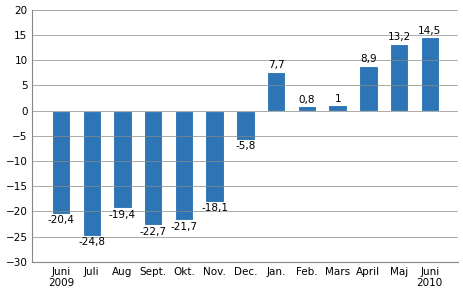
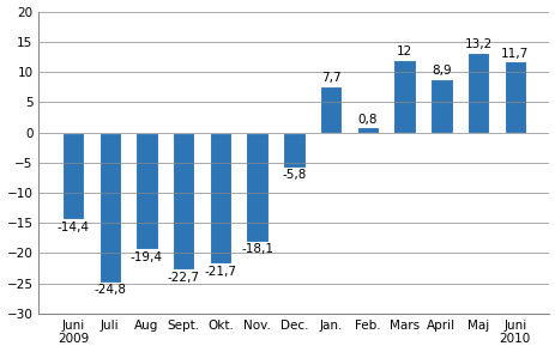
Juni 2009: -20,4 -> -14,4
Mars: 1 -> 12
Juni 2010: 14,5 -> 11,7
